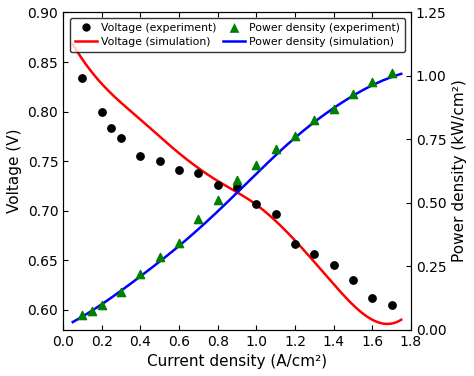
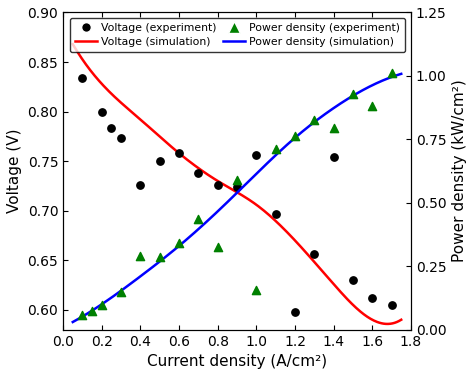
Voltage (experiment)/0.4: 0.755 -> 0.726
Power density (experiment)/0.4: 0.220 -> 0.290
Voltage (experiment)/0.6: 0.741 -> 0.758
Power density (experiment)/0.8: 0.510 -> 0.325
Voltage (experiment)/1.0: 0.707 -> 0.756
Power density (experiment)/1.0: 0.648 -> 0.155
Voltage (experiment)/1.2: 0.666 -> 0.598
Voltage (experiment)/1.4: 0.645 -> 0.754
Power density (experiment)/1.4: 0.870 -> 0.795
Power density (experiment)/1.6: 0.975 -> 0.880
